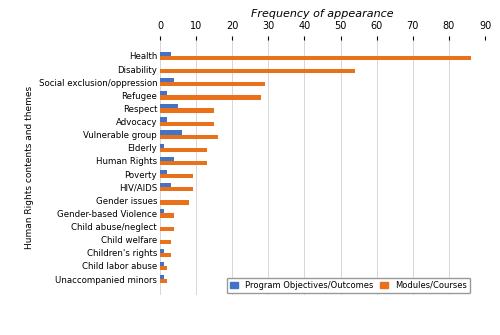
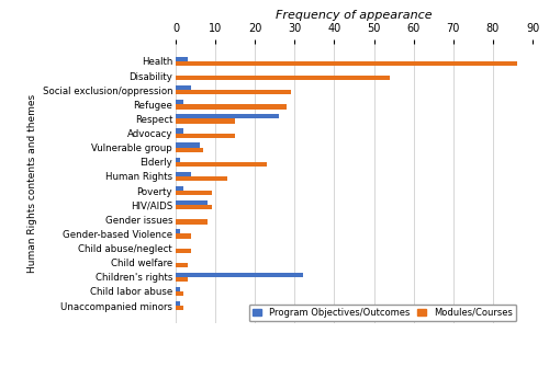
Program Objectives/Outcomes/Respect: 5 -> 26
Modules/Courses/Vulnerable group: 16 -> 7
Modules/Courses/Elderly: 13 -> 23
Program Objectives/Outcomes/HIV/AIDS: 3 -> 8
Program Objectives/Outcomes/Children's rights: 1 -> 32
